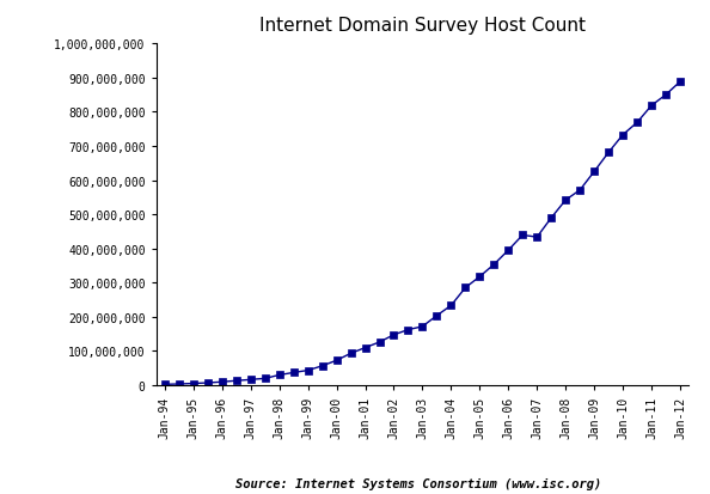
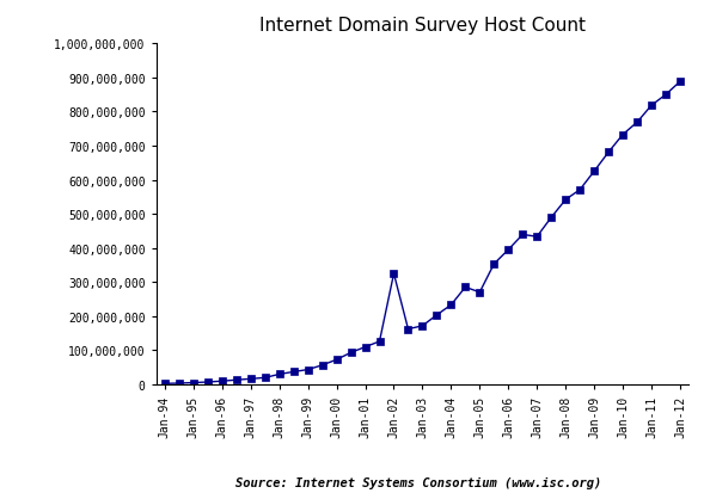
Jan-02: 147,000,000 -> 325,000,000
Jan-05: 318,000,000 -> 270,000,000
